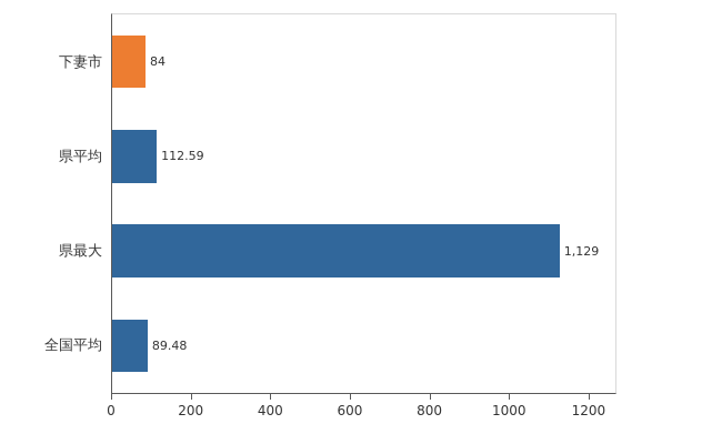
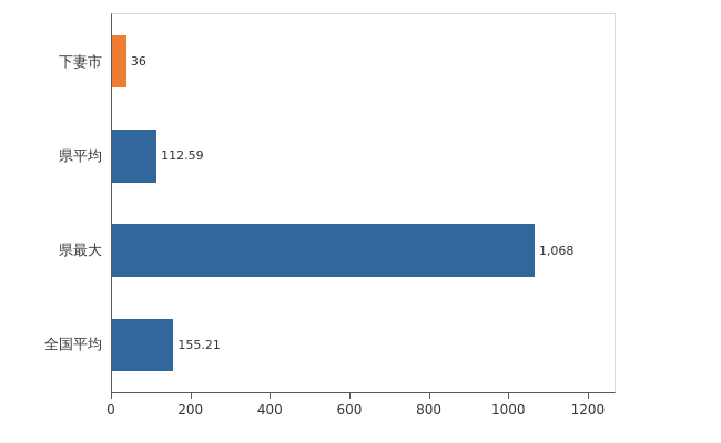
下妻市: 84 -> 36
県最大: 1,129 -> 1,068
全国平均: 89.48 -> 155.21
